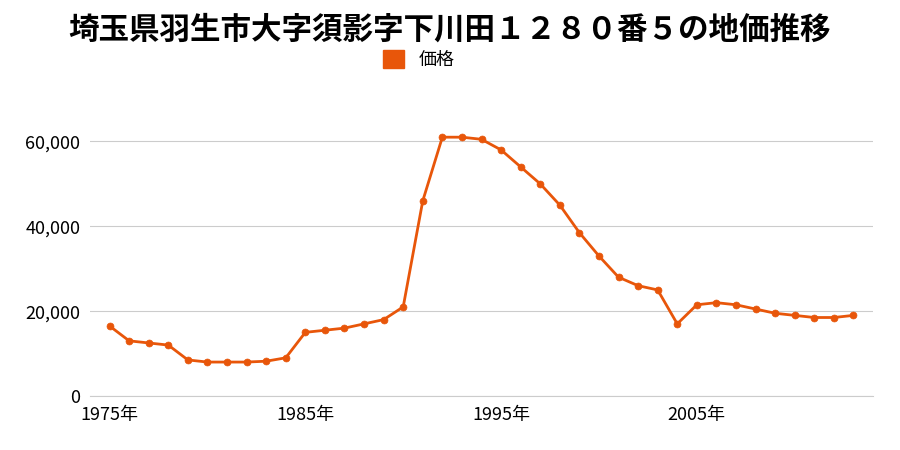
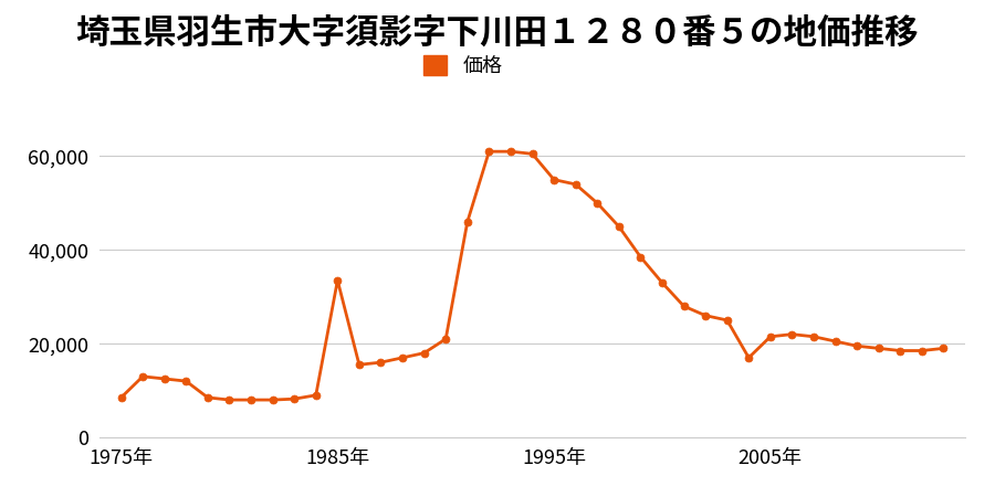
1975年: 16,500 -> 8,500
1985年: 15,000 -> 33,500
1995年: 58,000 -> 55,000
